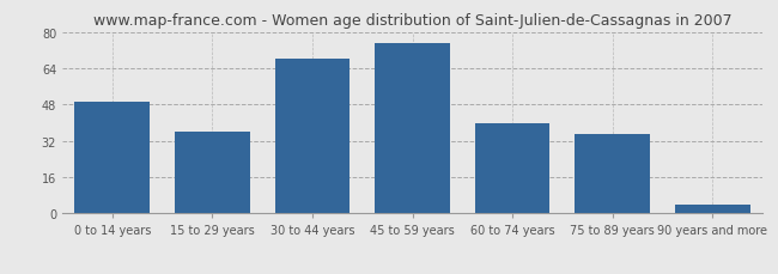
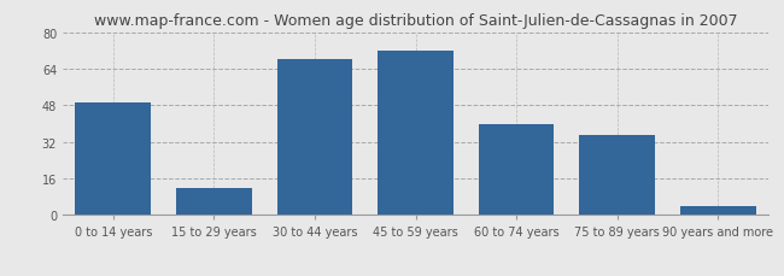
15 to 29 years: 36 -> 12
45 to 59 years: 75 -> 72
